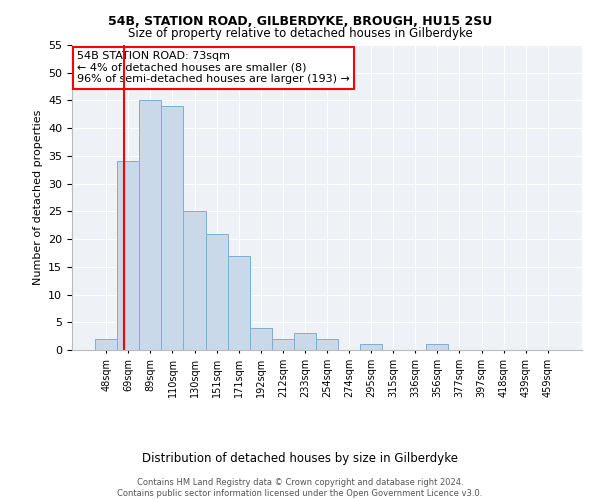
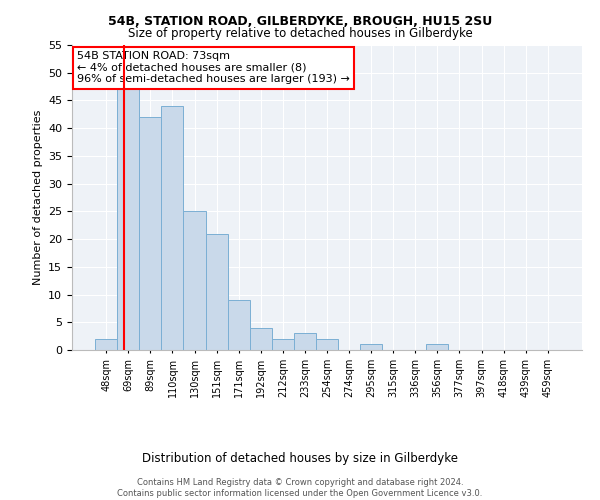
69sqm: 34 -> 47
89sqm: 45 -> 42
171sqm: 17 -> 9
